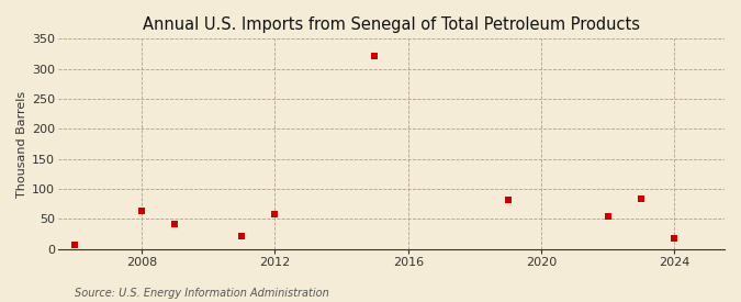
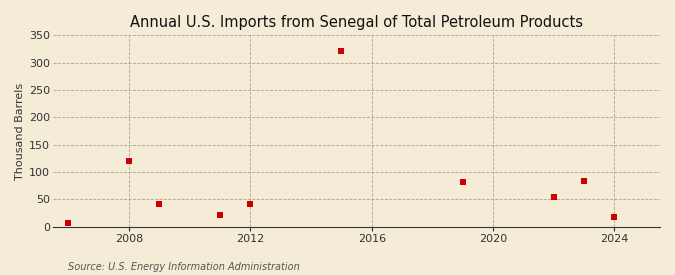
2008: 63 -> 120
2012: 57 -> 42
